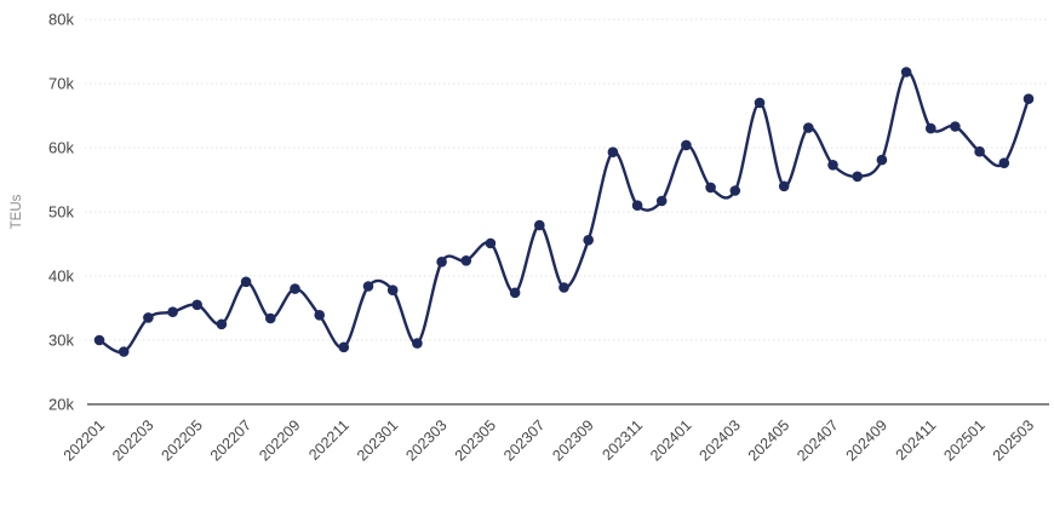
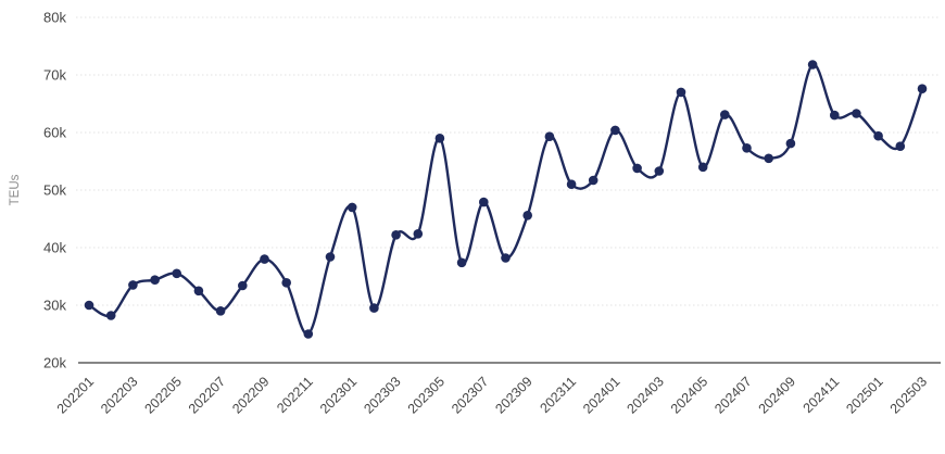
202207: 39k -> 29k
202211: 29k -> 25k
202301: 38k -> 47k
202305: 45k -> 59k
